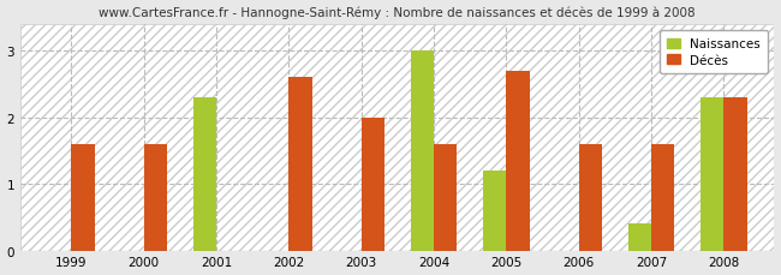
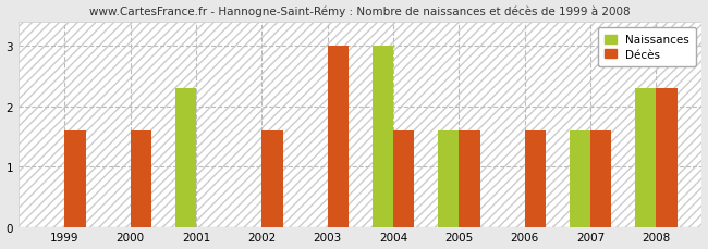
Décès/2002: 2.6 -> 1.6
Décès/2003: 2.0 -> 3.0
Naissances/2005: 1.2 -> 1.6
Décès/2005: 2.7 -> 1.6
Naissances/2007: 0.4 -> 1.6
